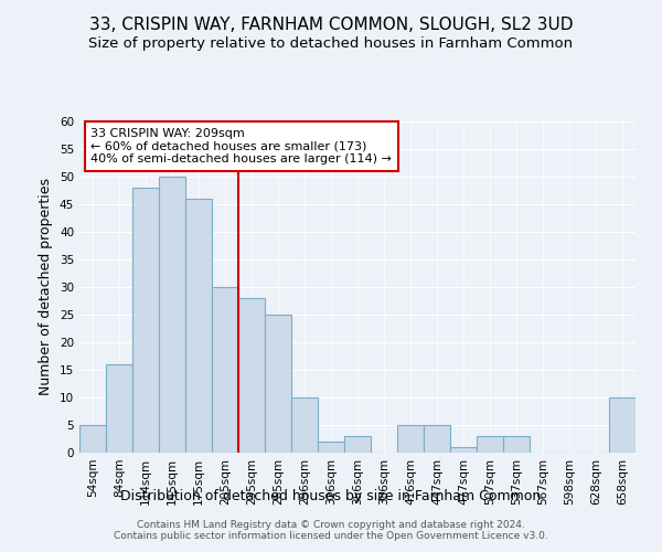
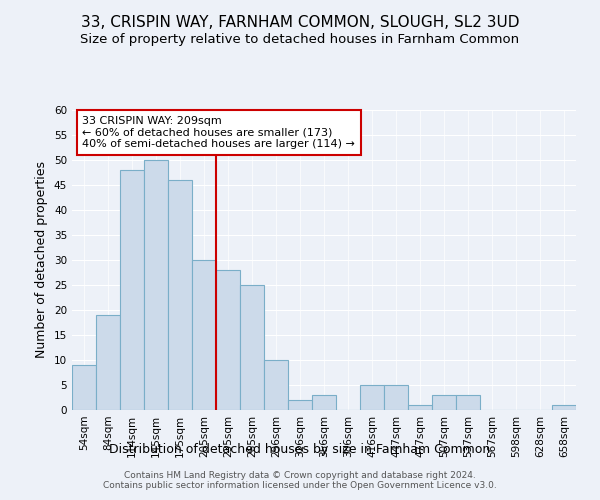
54sqm: 5 -> 9
84sqm: 16 -> 19
658sqm: 10 -> 1
